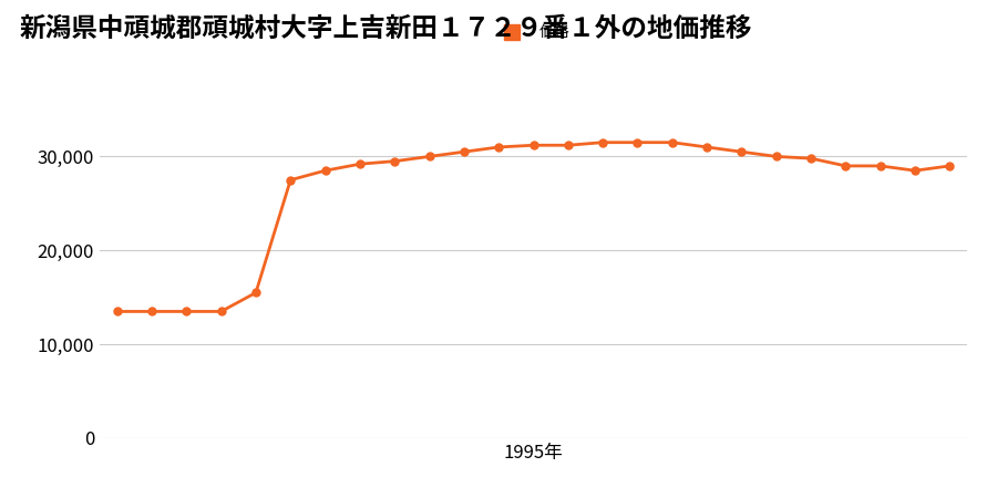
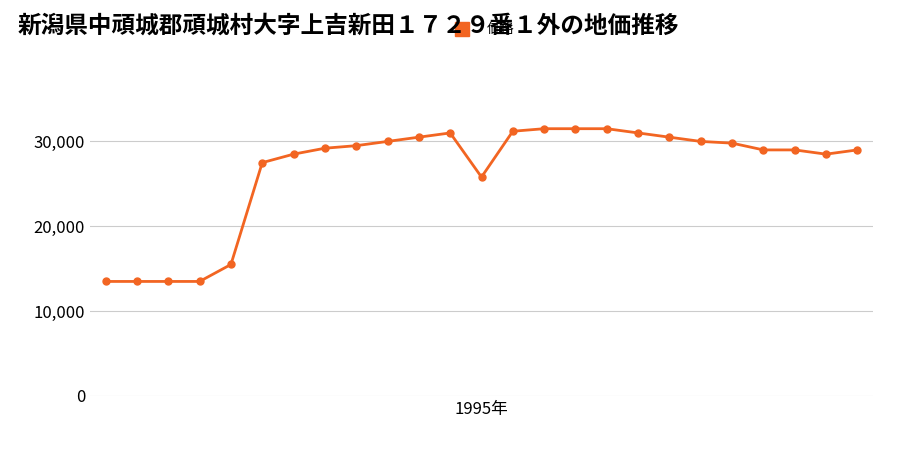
1995年: 31,200 -> 25,800
